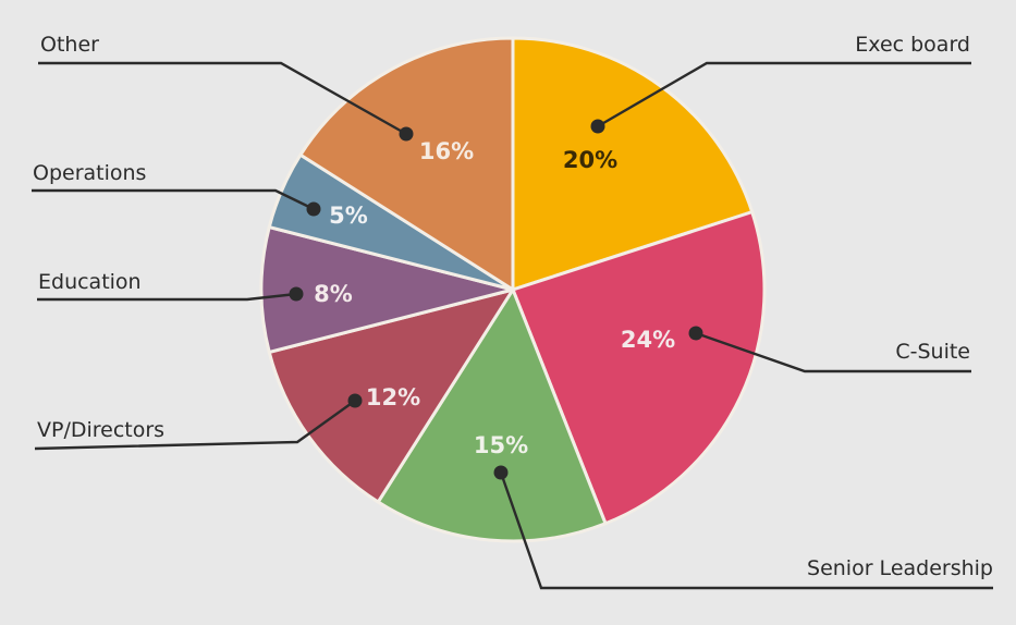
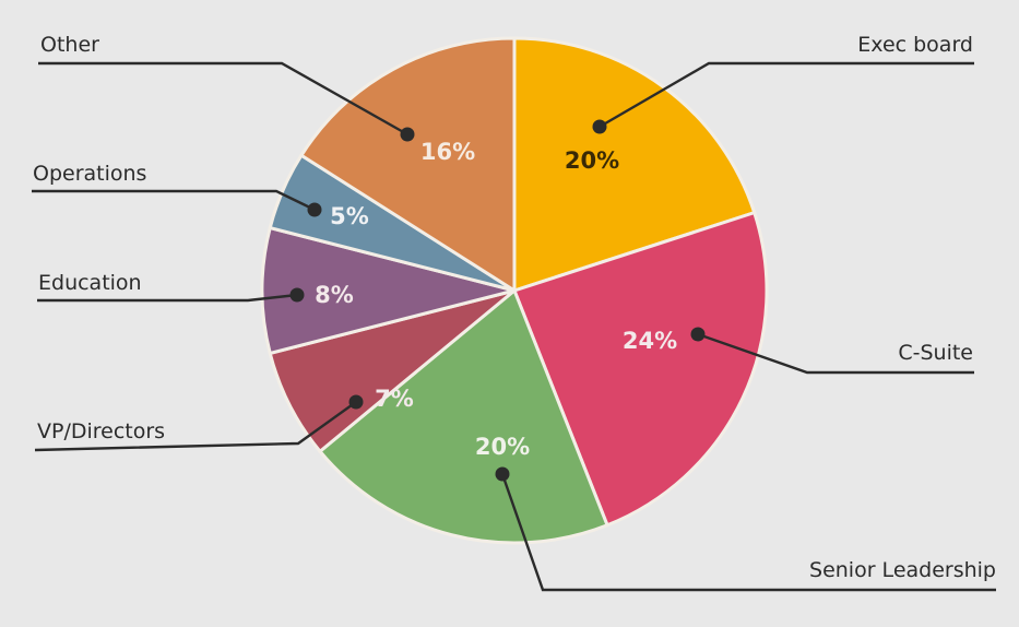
Senior Leadership: 15% -> 20%
VP/Directors: 12% -> 7%
